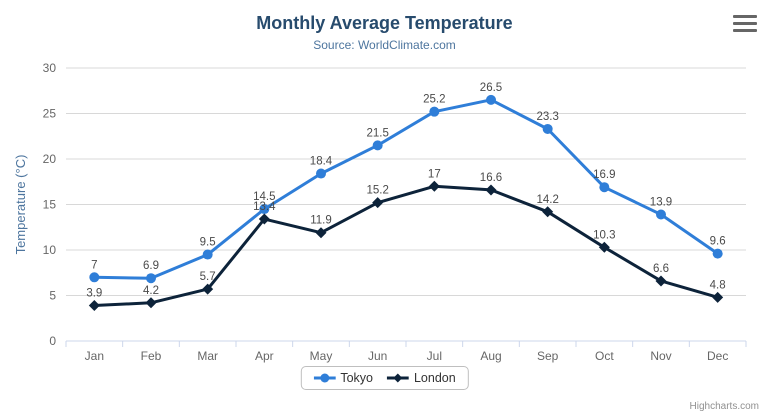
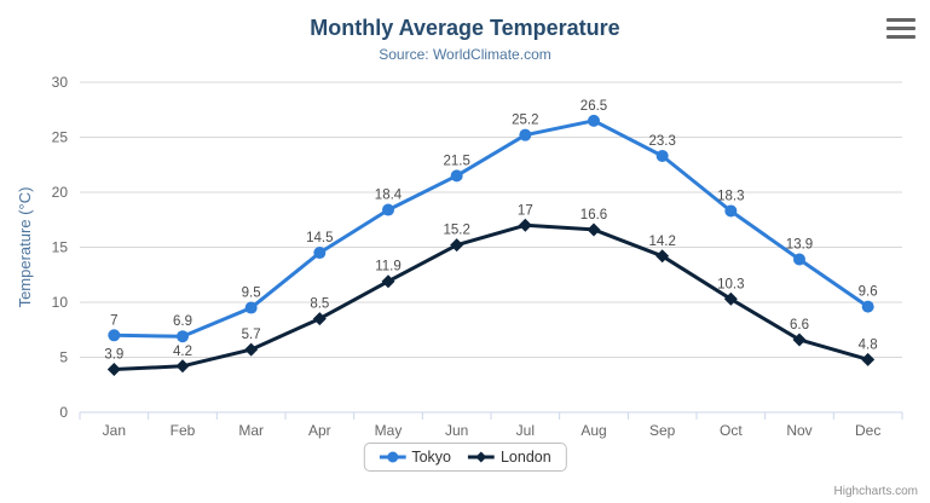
London/Apr: 13.4 -> 8.5
Tokyo/Oct: 16.9 -> 18.3
